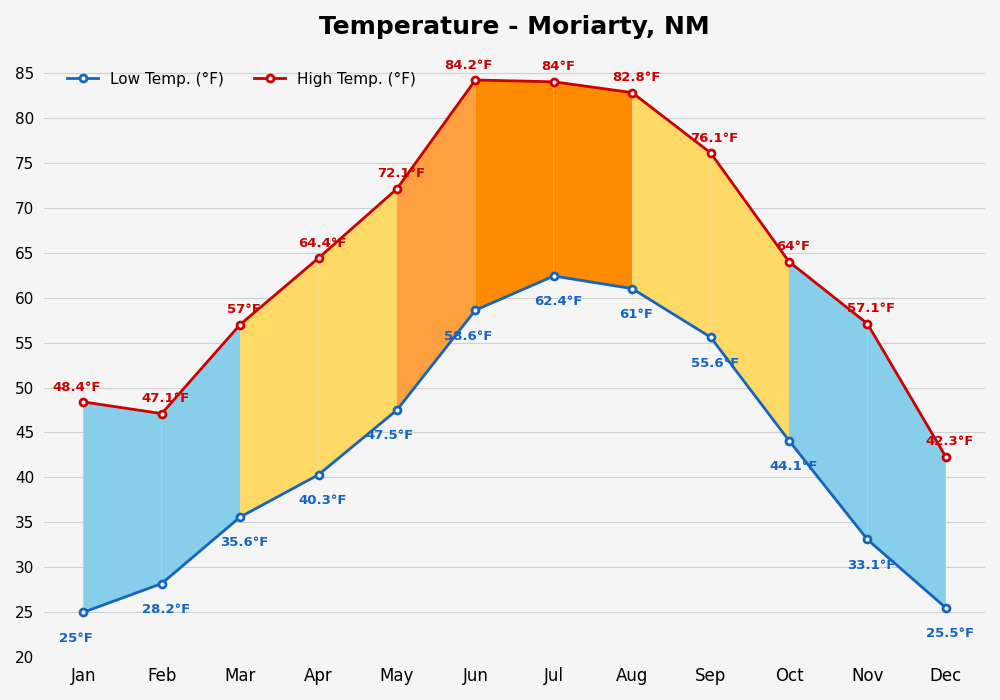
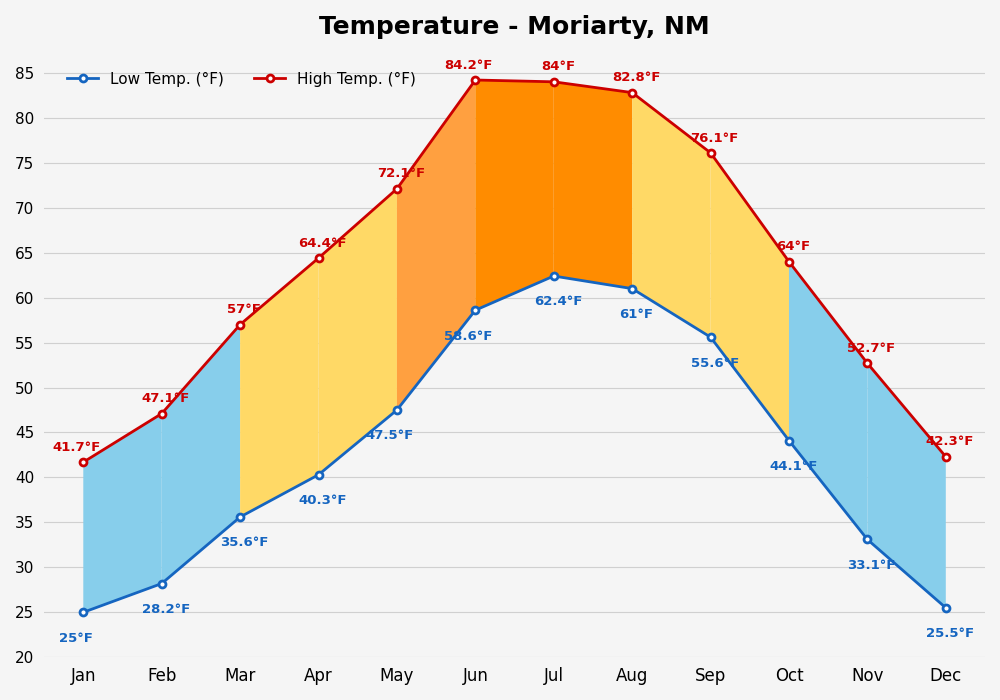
High Temp. (°F)/Jan: 48.4°F -> 41.7°F
High Temp. (°F)/Nov: 57.1°F -> 52.7°F
